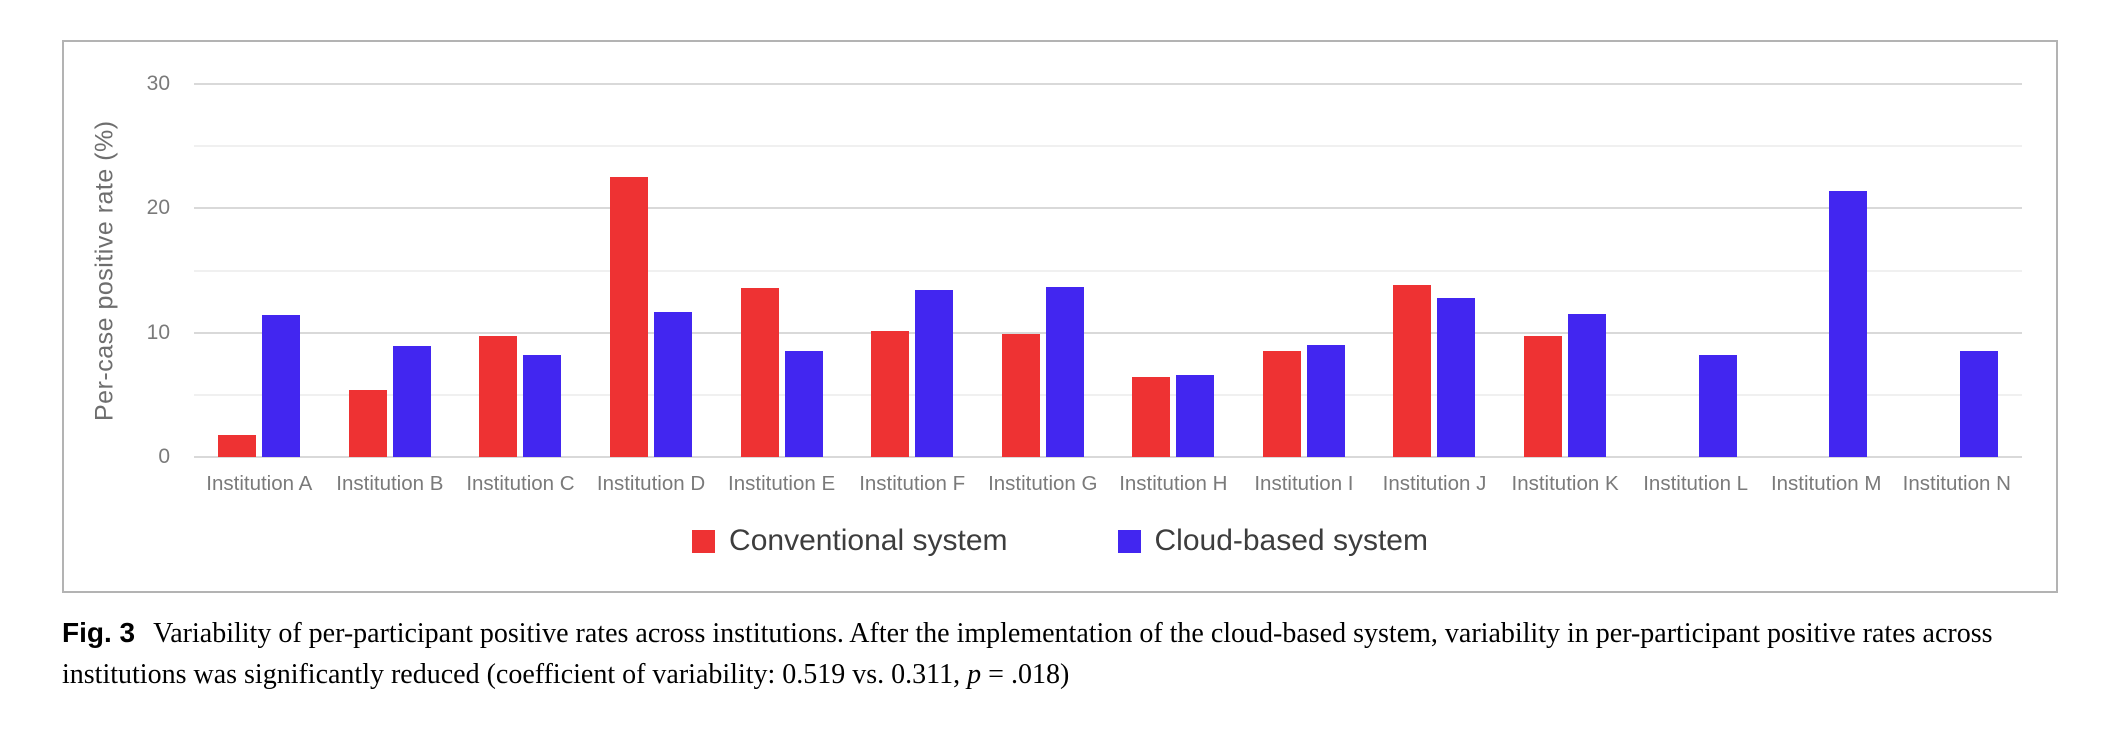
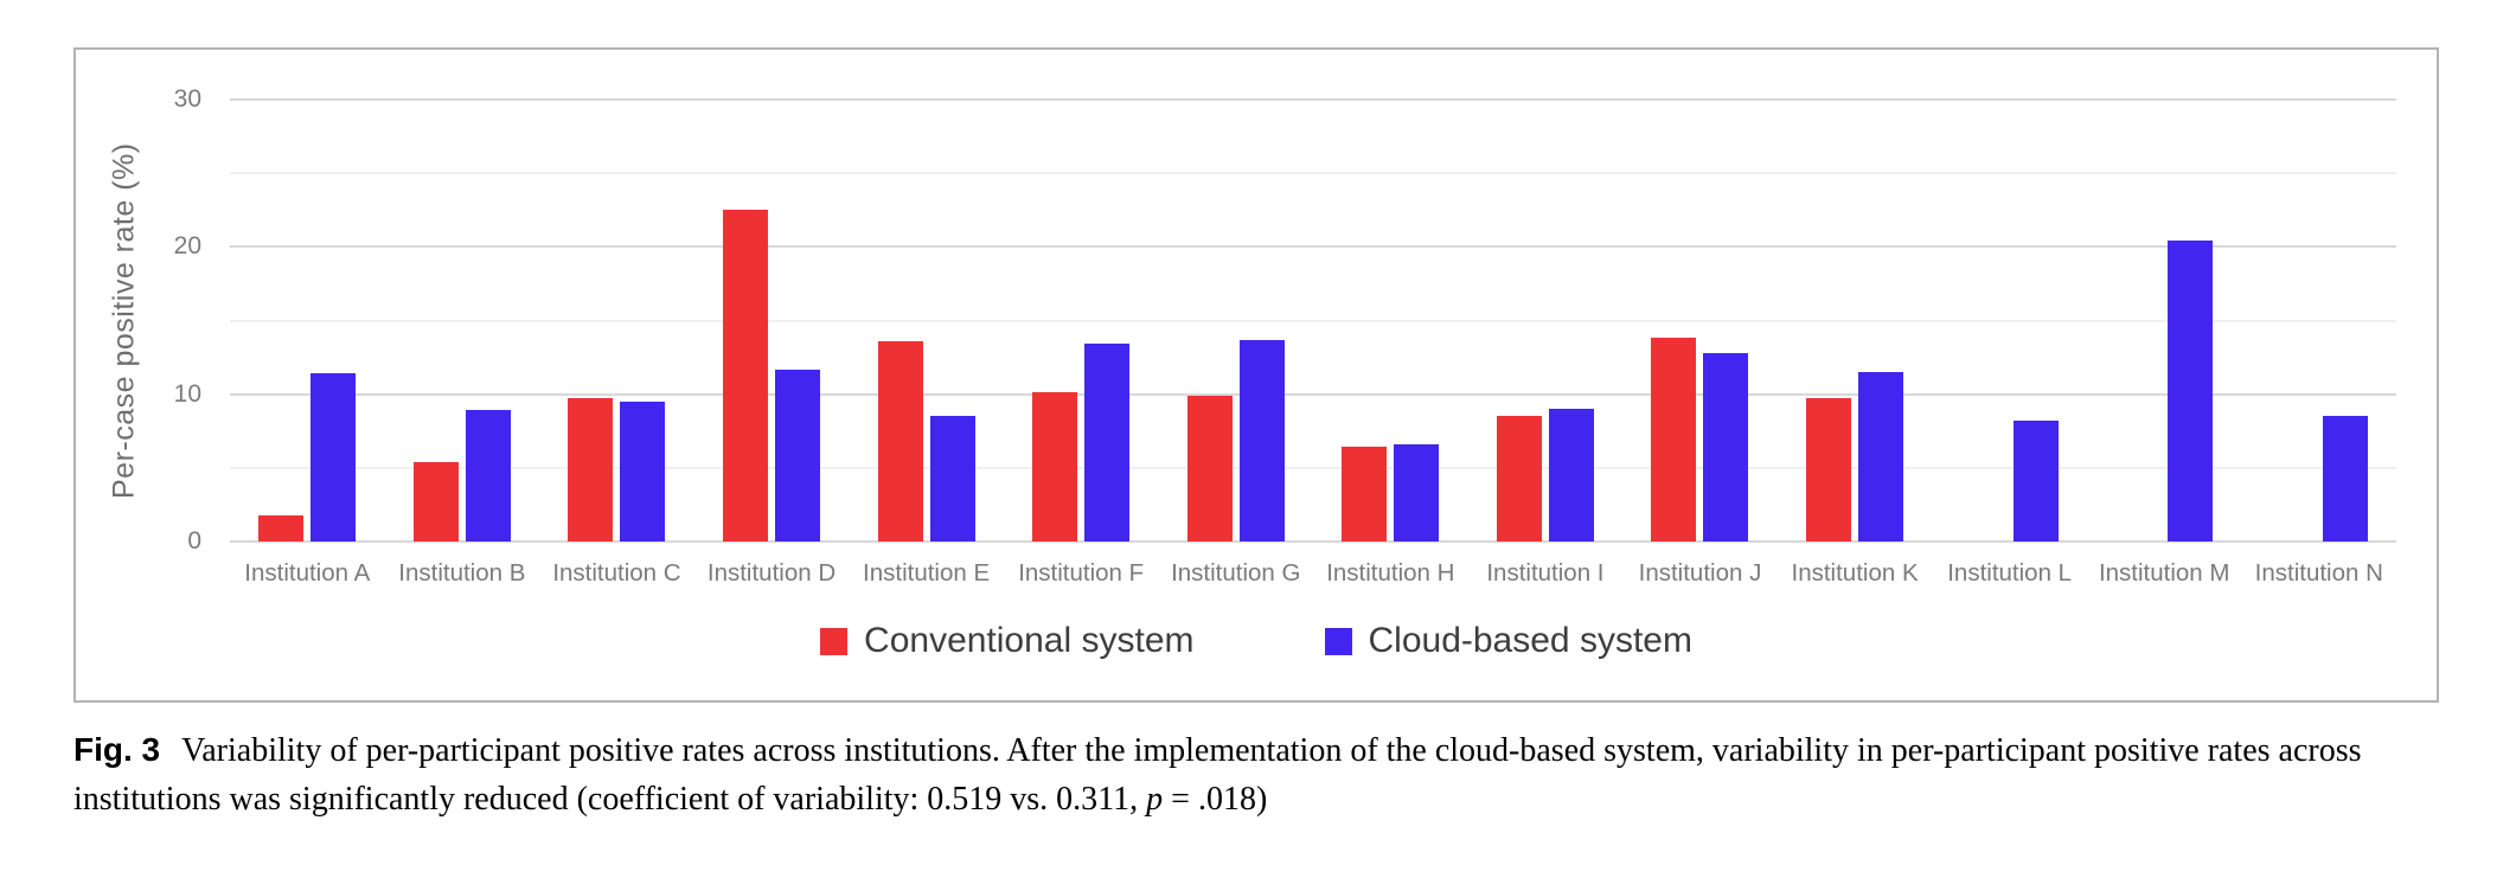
Cloud-based system/Institution C: 8.2 -> 9.5
Cloud-based system/Institution M: 21.4 -> 20.4
